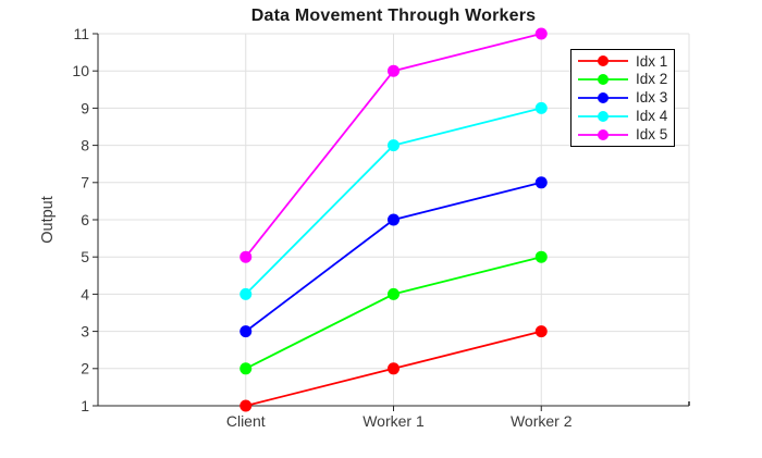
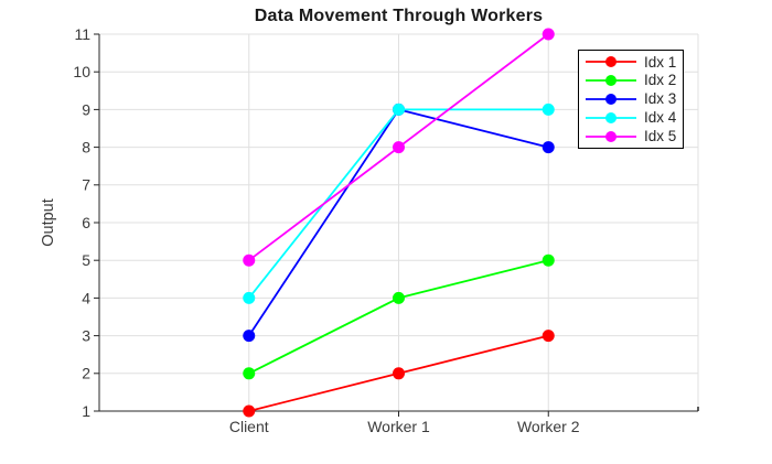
Idx 3/Worker 1: 6 -> 9
Idx 4/Worker 1: 8 -> 9
Idx 5/Worker 1: 10 -> 8
Idx 3/Worker 2: 7 -> 8
